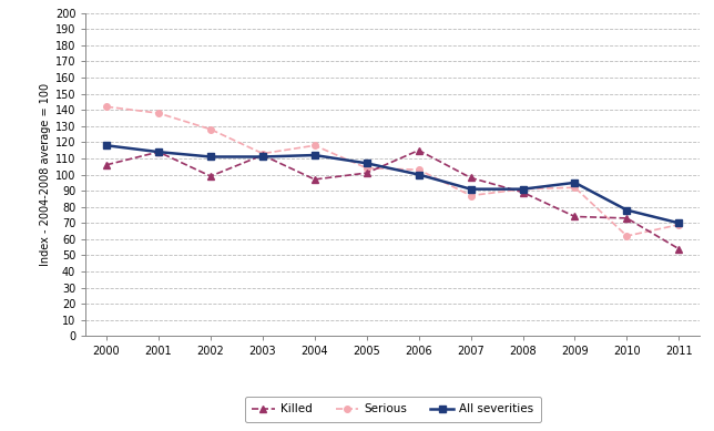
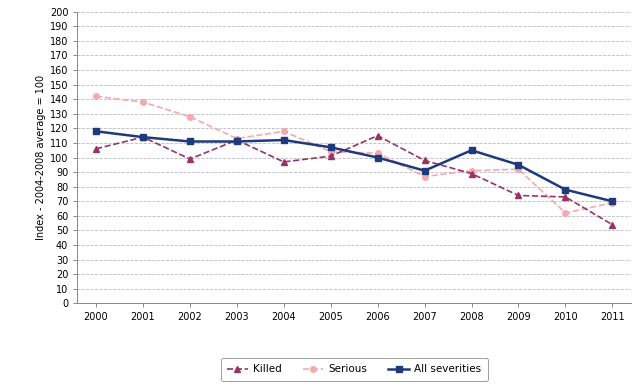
All severities/2008: 91 -> 105
